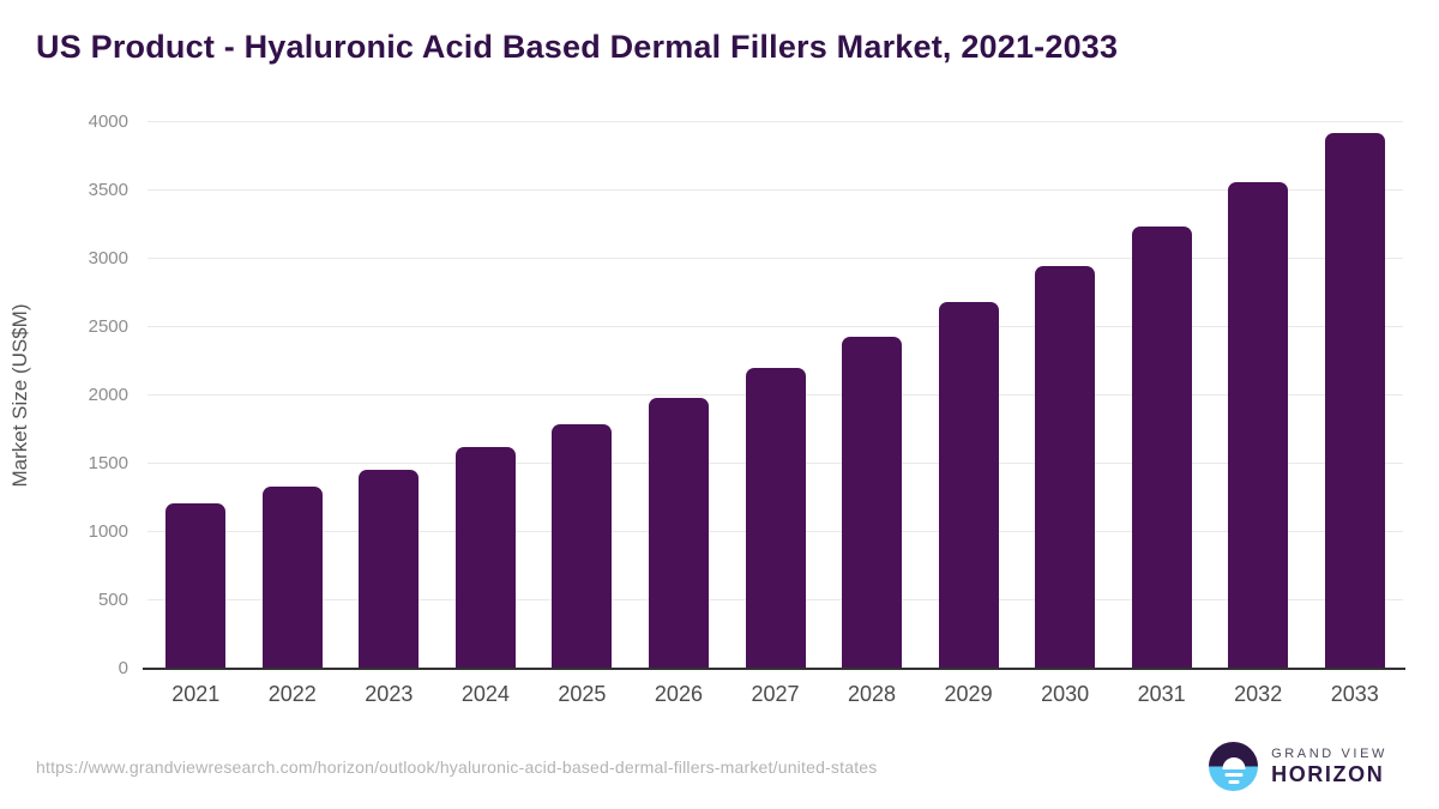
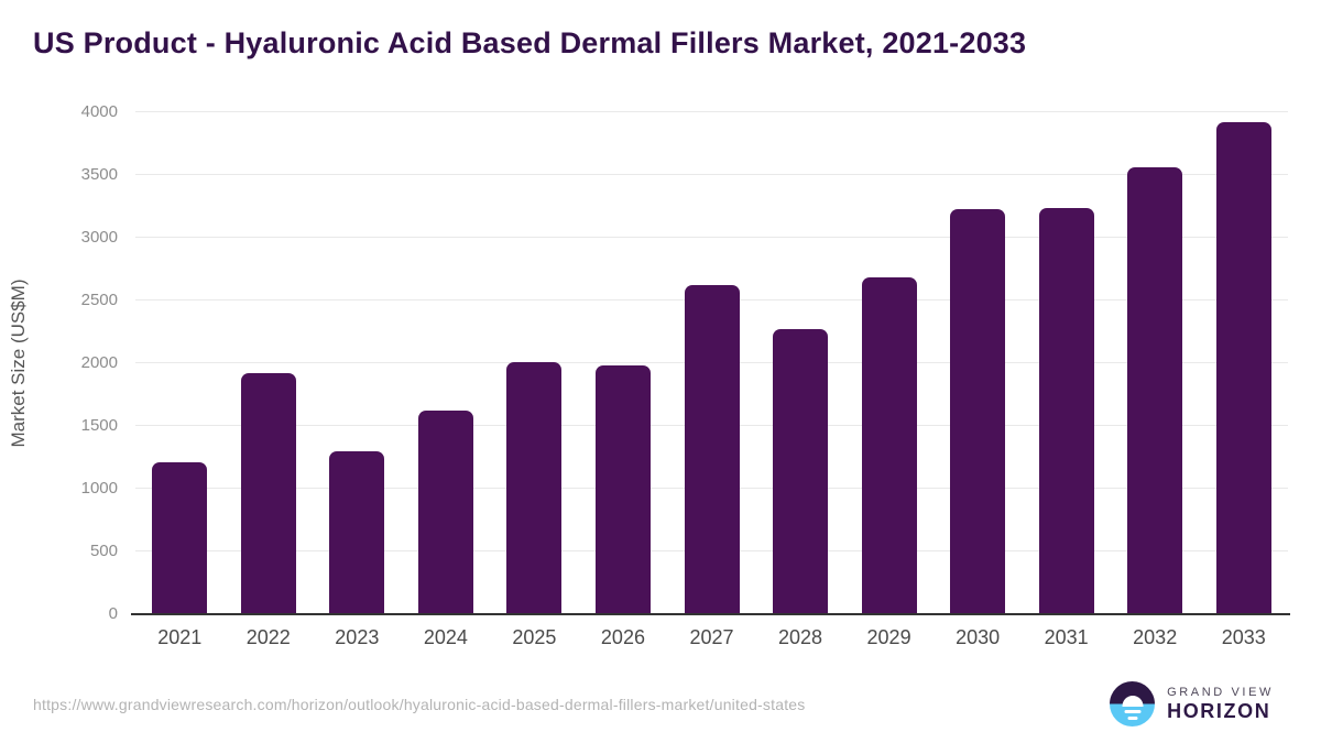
2022: 1330 -> 1920
2023: 1460 -> 1300
2025: 1790 -> 2010
2027: 2200 -> 2620
2028: 2430 -> 2270
2030: 2950 -> 3230
